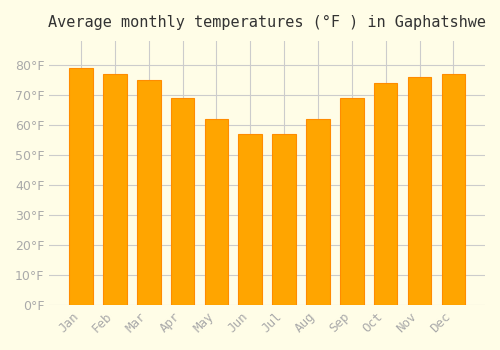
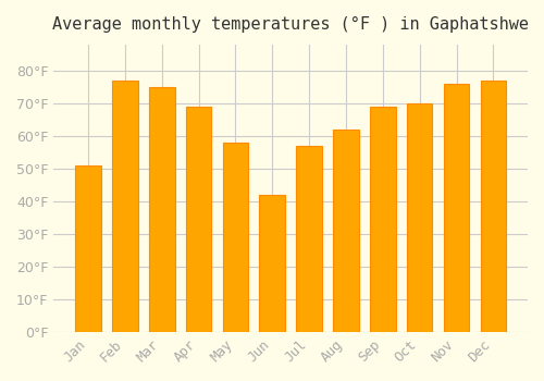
Jan: 79°F -> 51°F
May: 62°F -> 58°F
Jun: 57°F -> 42°F
Oct: 74°F -> 70°F
